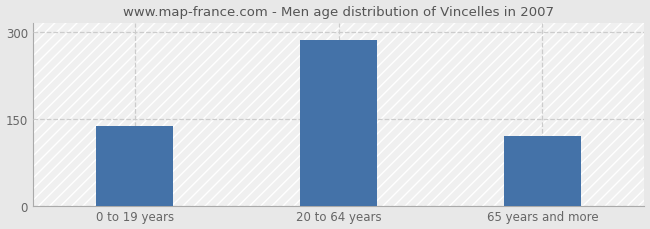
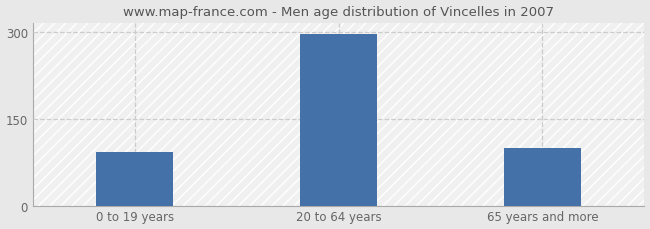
0 to 19 years: 137 -> 92
20 to 64 years: 285 -> 296
65 years and more: 120 -> 100
